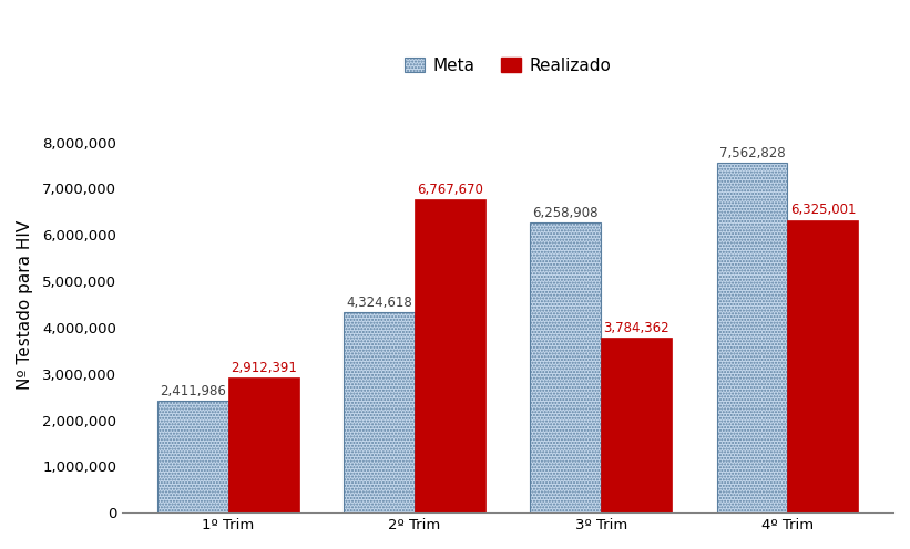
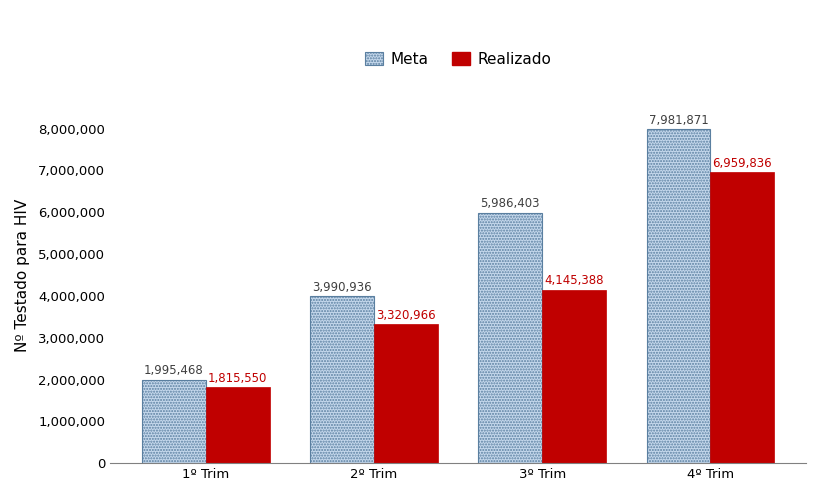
Meta/1º Trim: 2,411,986 -> 1,995,468
Realizado/1º Trim: 2,912,391 -> 1,815,550
Meta/2º Trim: 4,324,618 -> 3,990,936
Realizado/2º Trim: 6,767,670 -> 3,320,966
Meta/3º Trim: 6,258,908 -> 5,986,403
Realizado/3º Trim: 3,784,362 -> 4,145,388
Meta/4º Trim: 7,562,828 -> 7,981,871
Realizado/4º Trim: 6,325,001 -> 6,959,836
